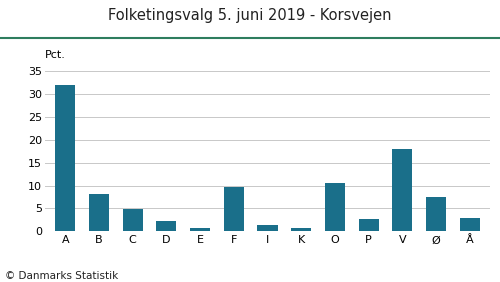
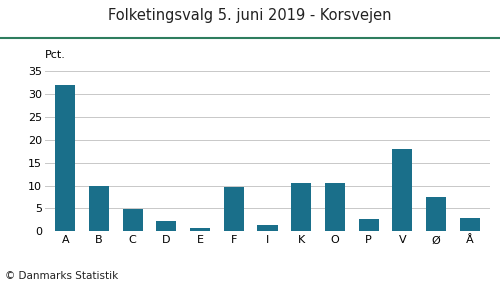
B: 8.1 -> 10.0
K: 0.6 -> 10.5
